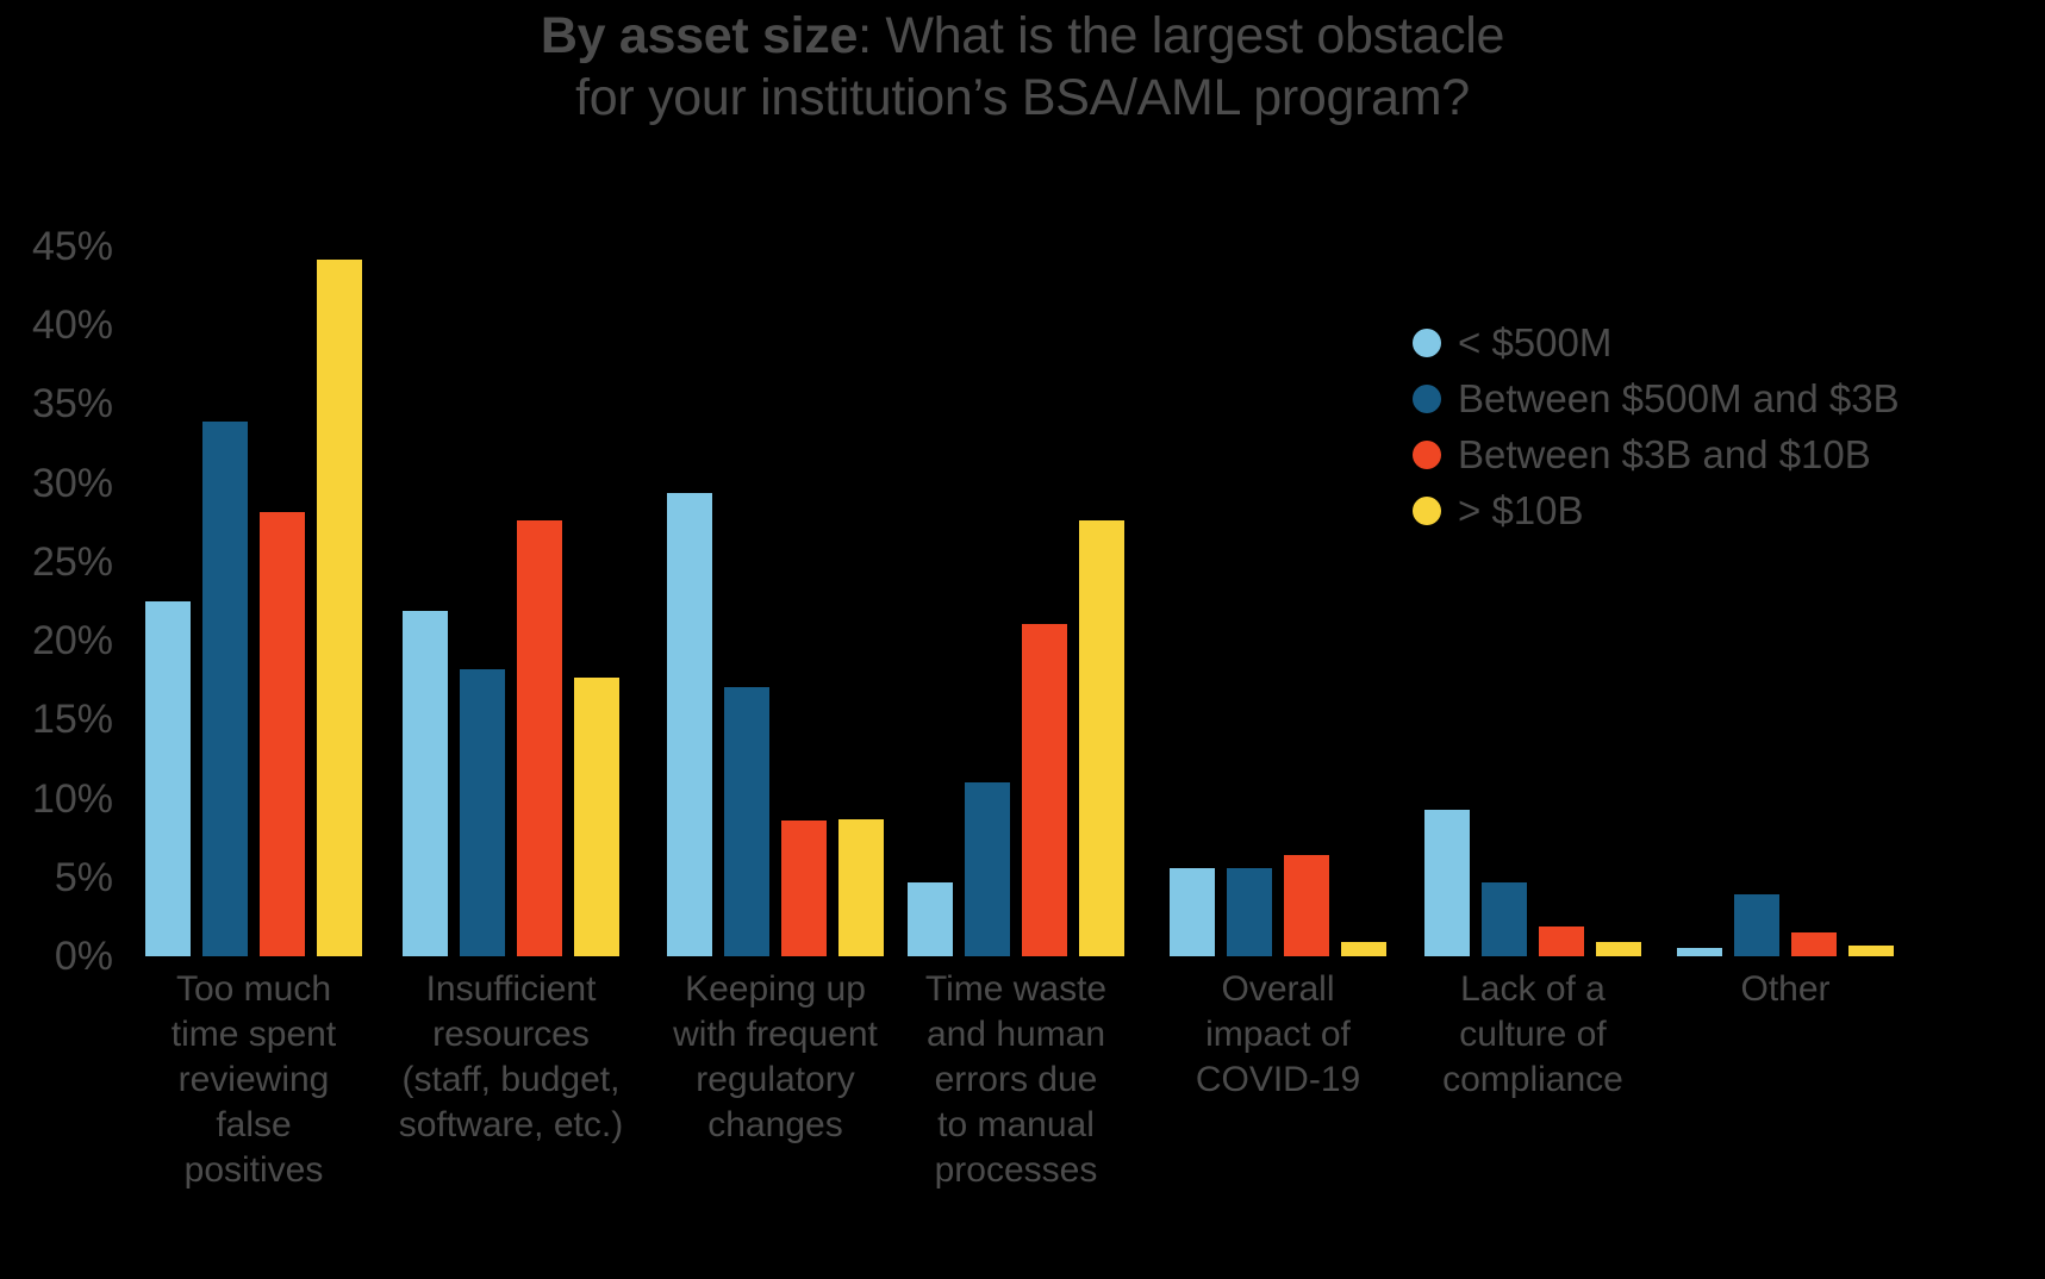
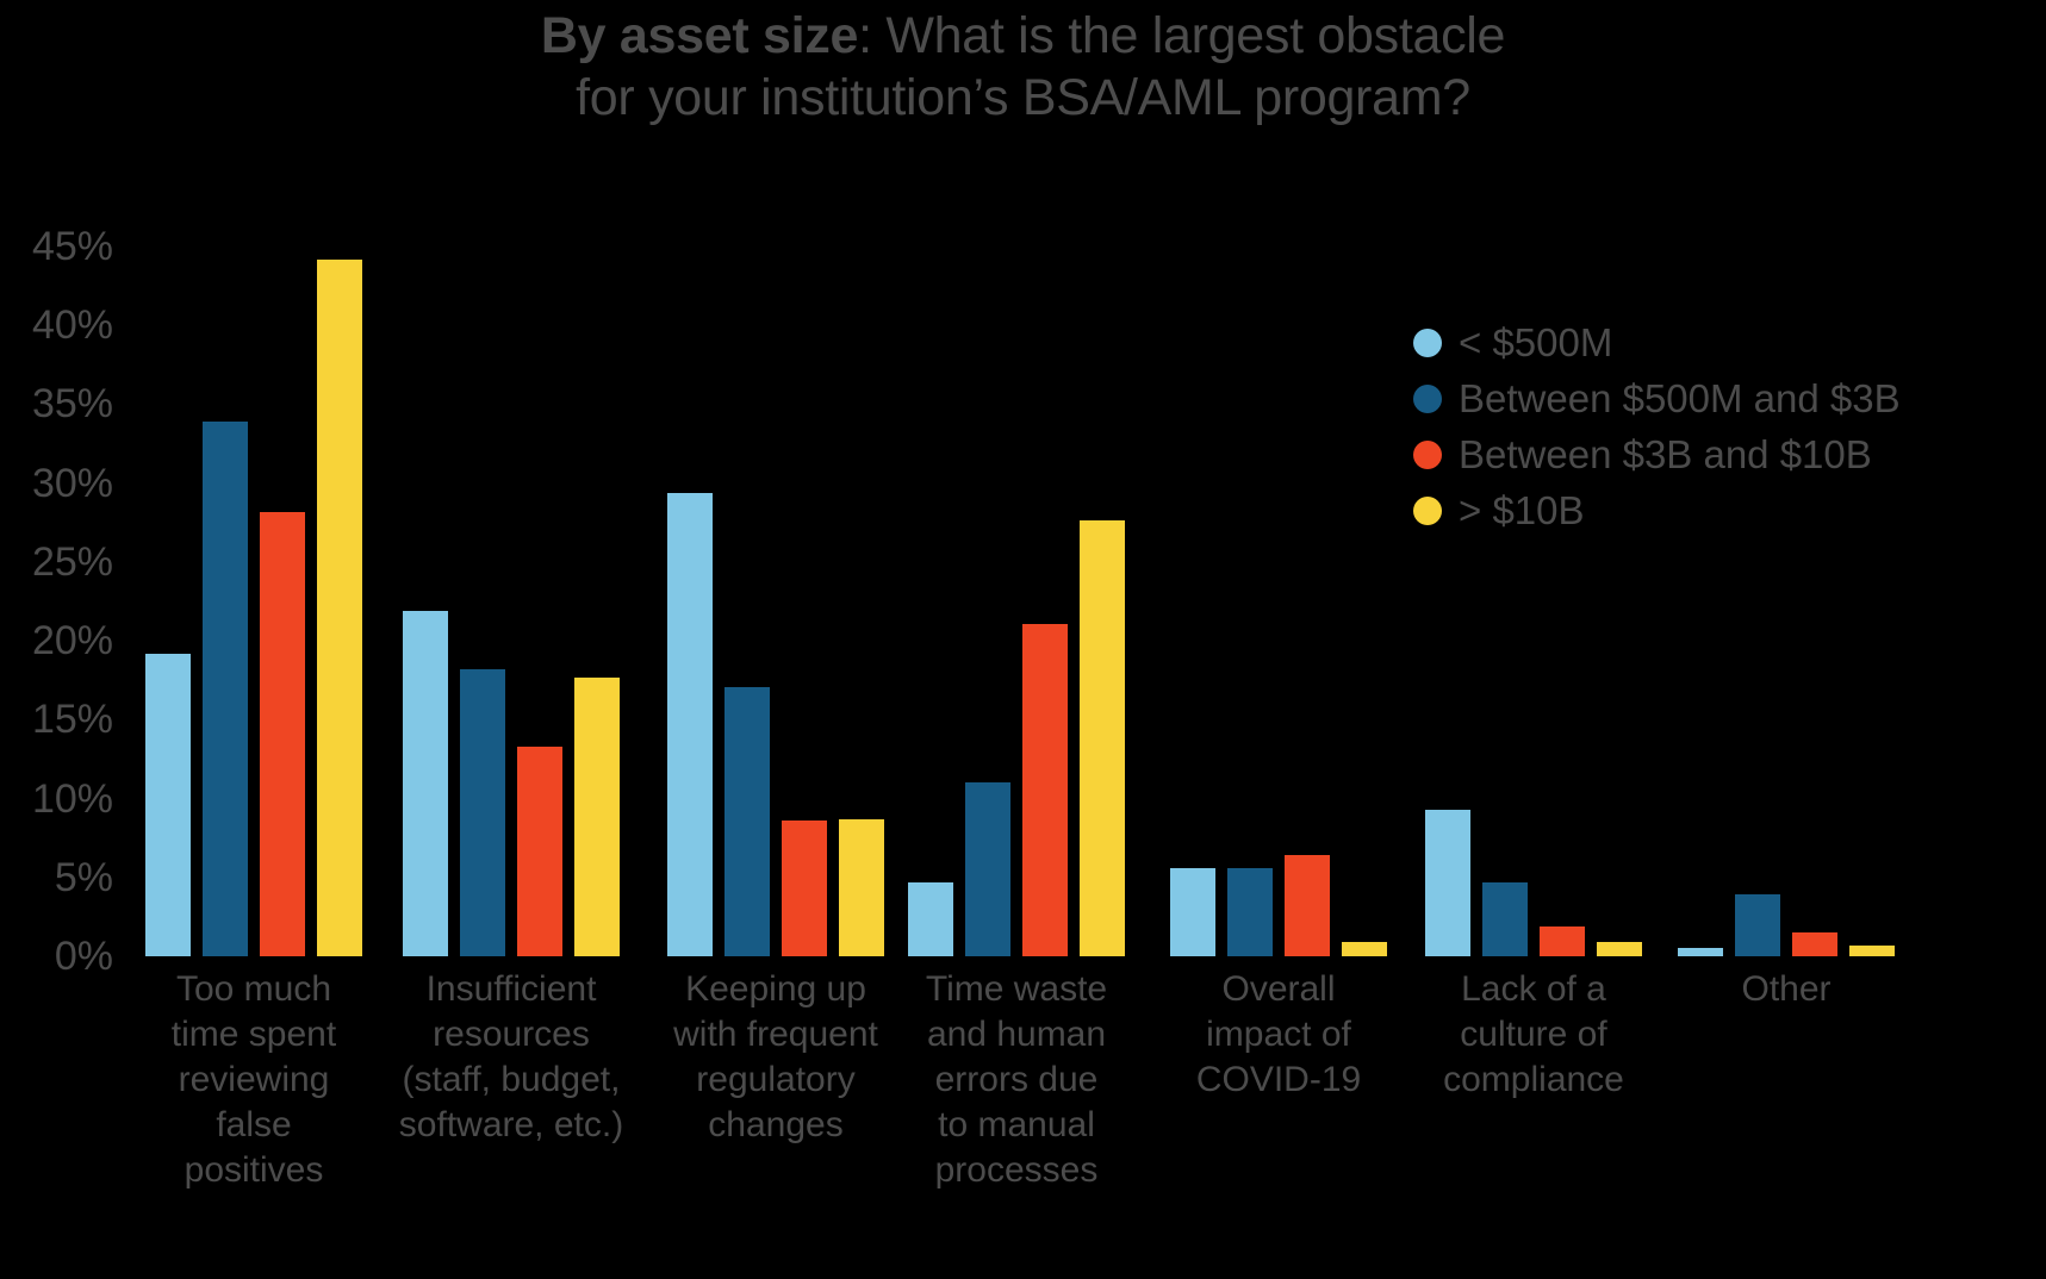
< $500M/Too much time spent reviewing false positives: 22.5% -> 19.2%
Between $3B and $10B/Insufficient resources (staff, budget, software, etc.): 27.6% -> 13.3%
